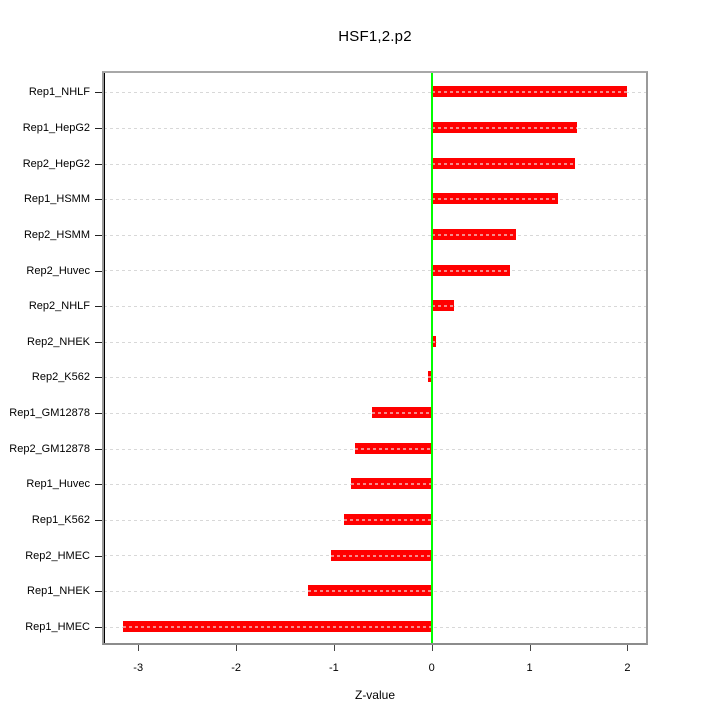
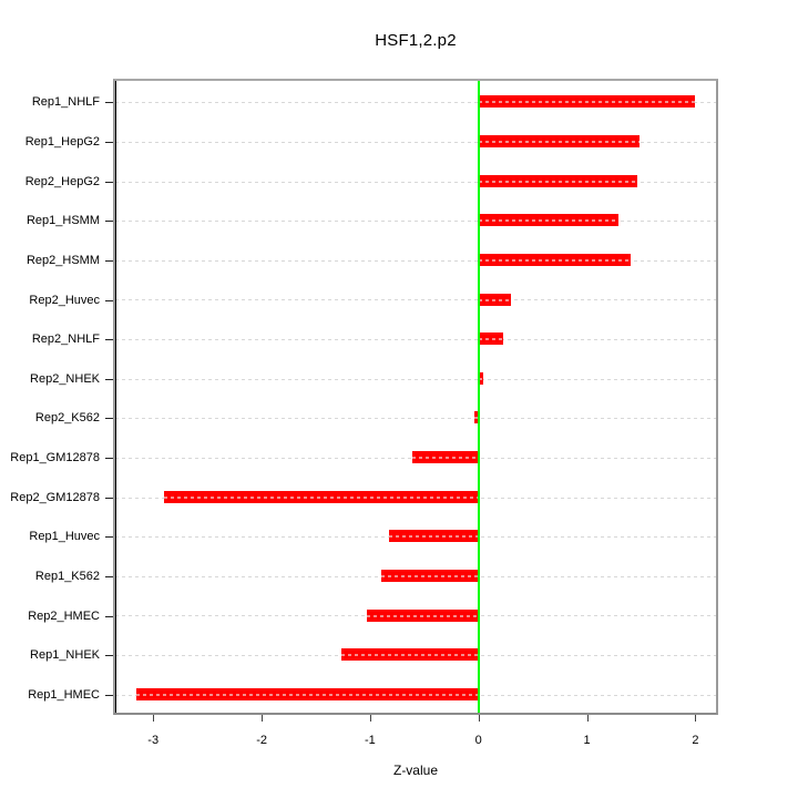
Rep2_HSMM: 0.9 -> 1.4
Rep2_Huvec: 0.8 -> 0.3
Rep2_GM12878: -0.8 -> -2.9
